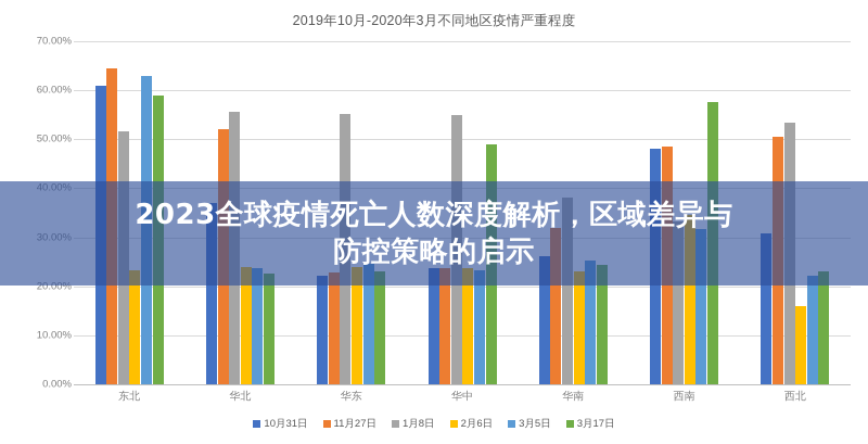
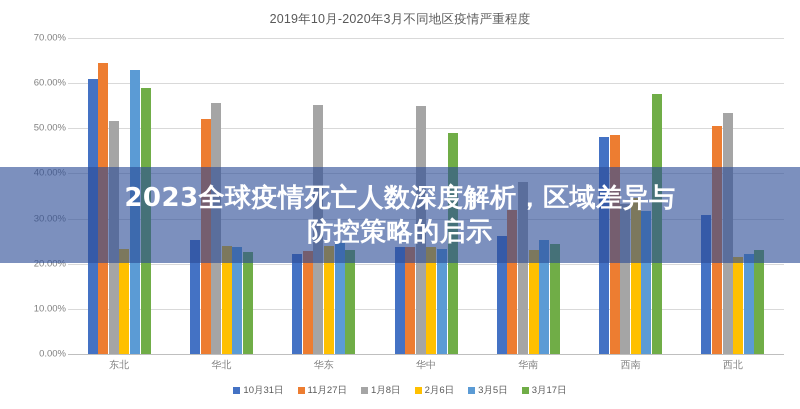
10月31日/华北: 37% -> 25%
2月6日/西北: 16% -> 22%
